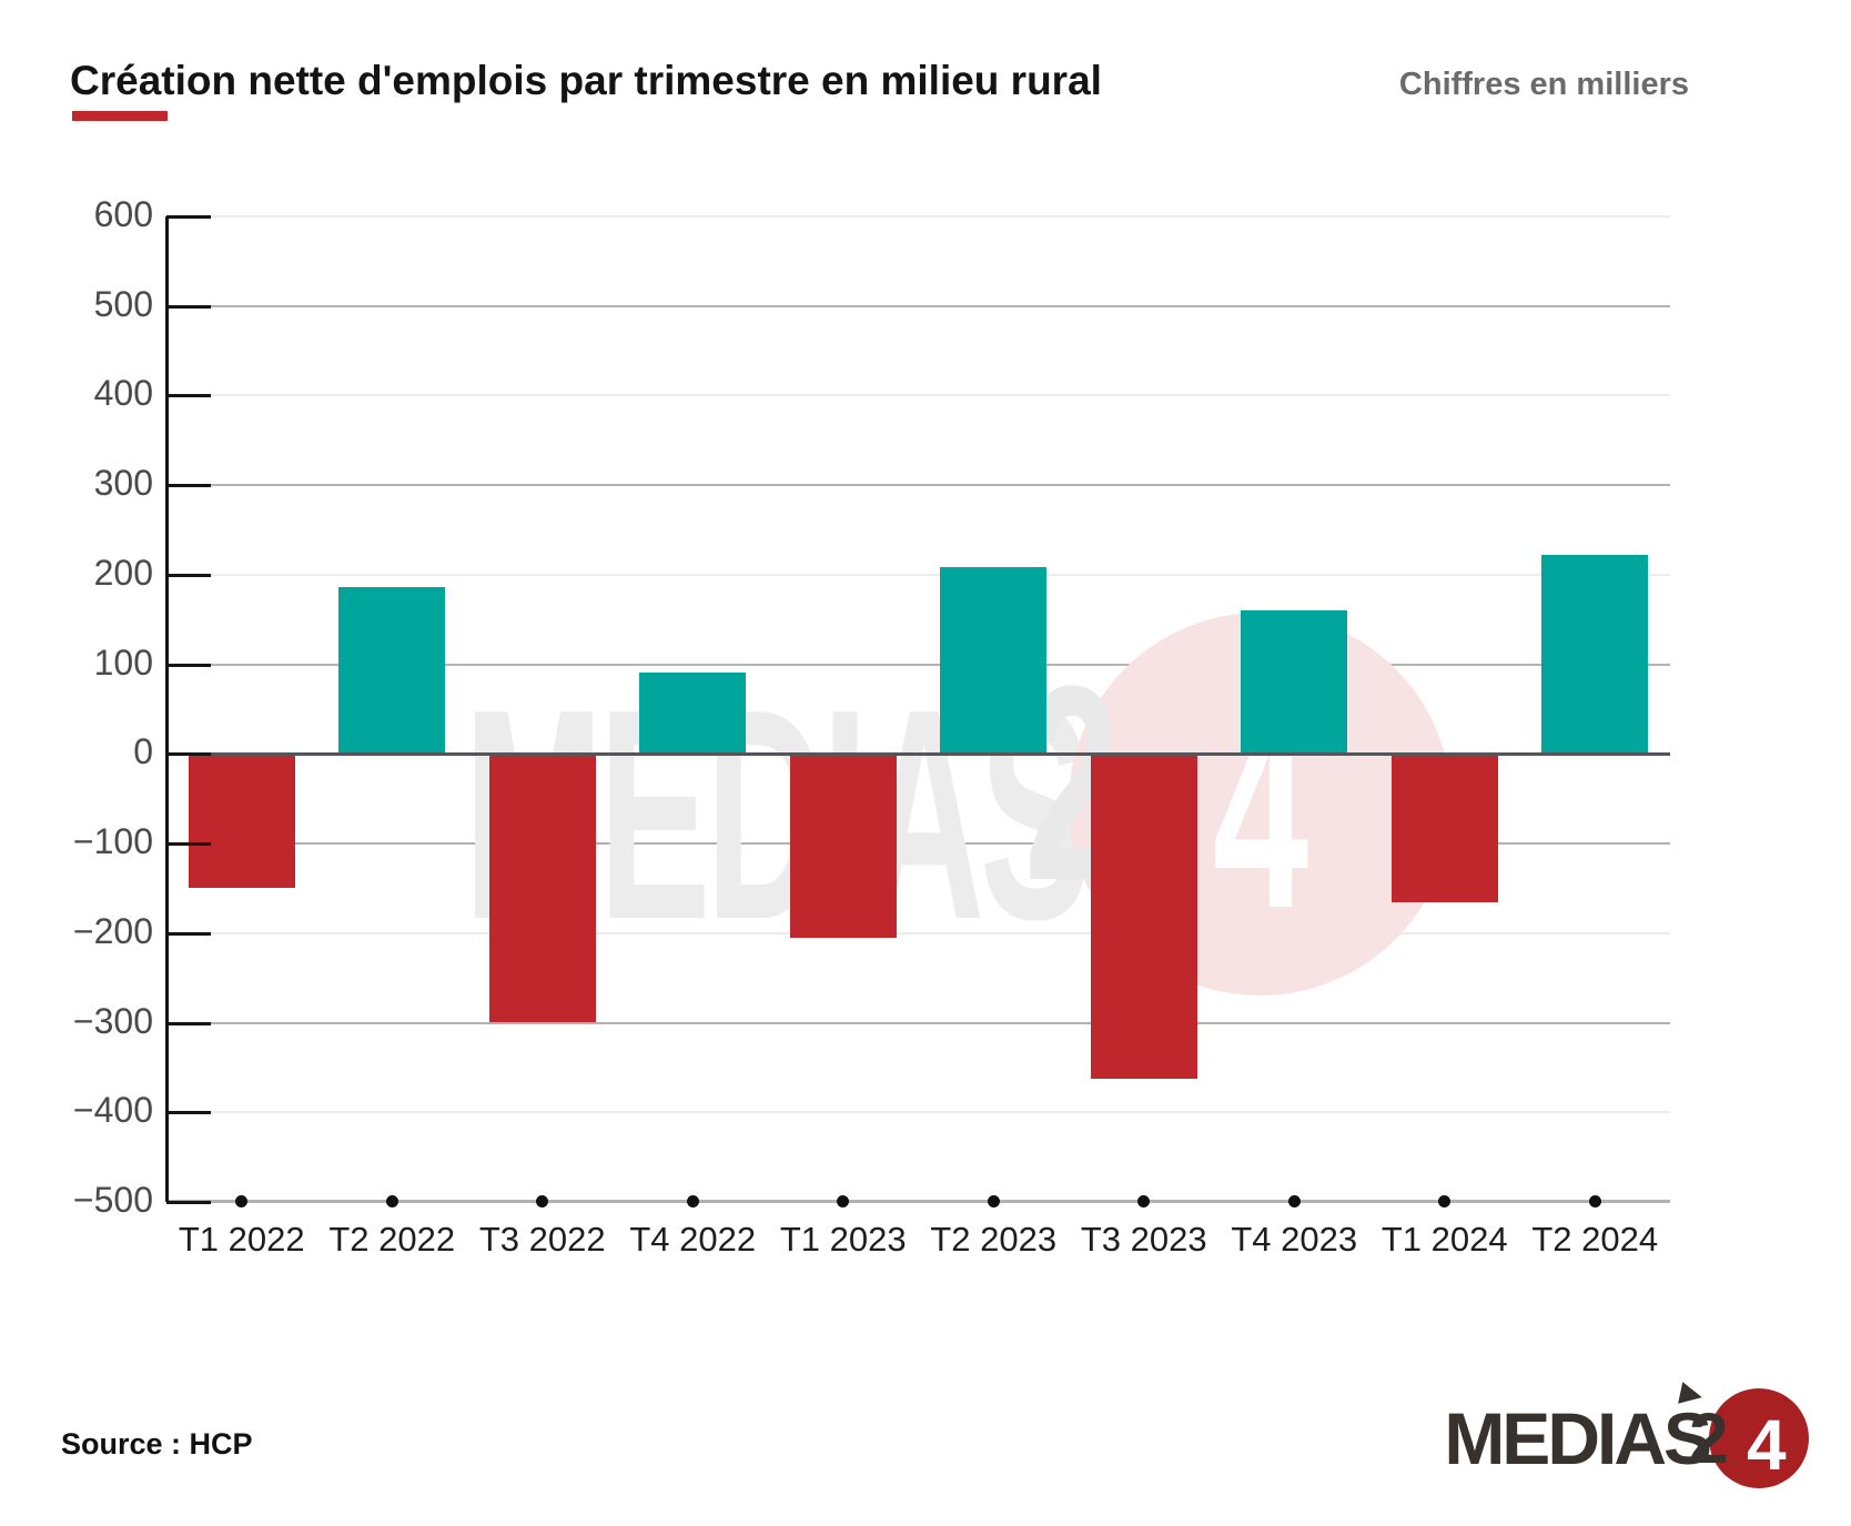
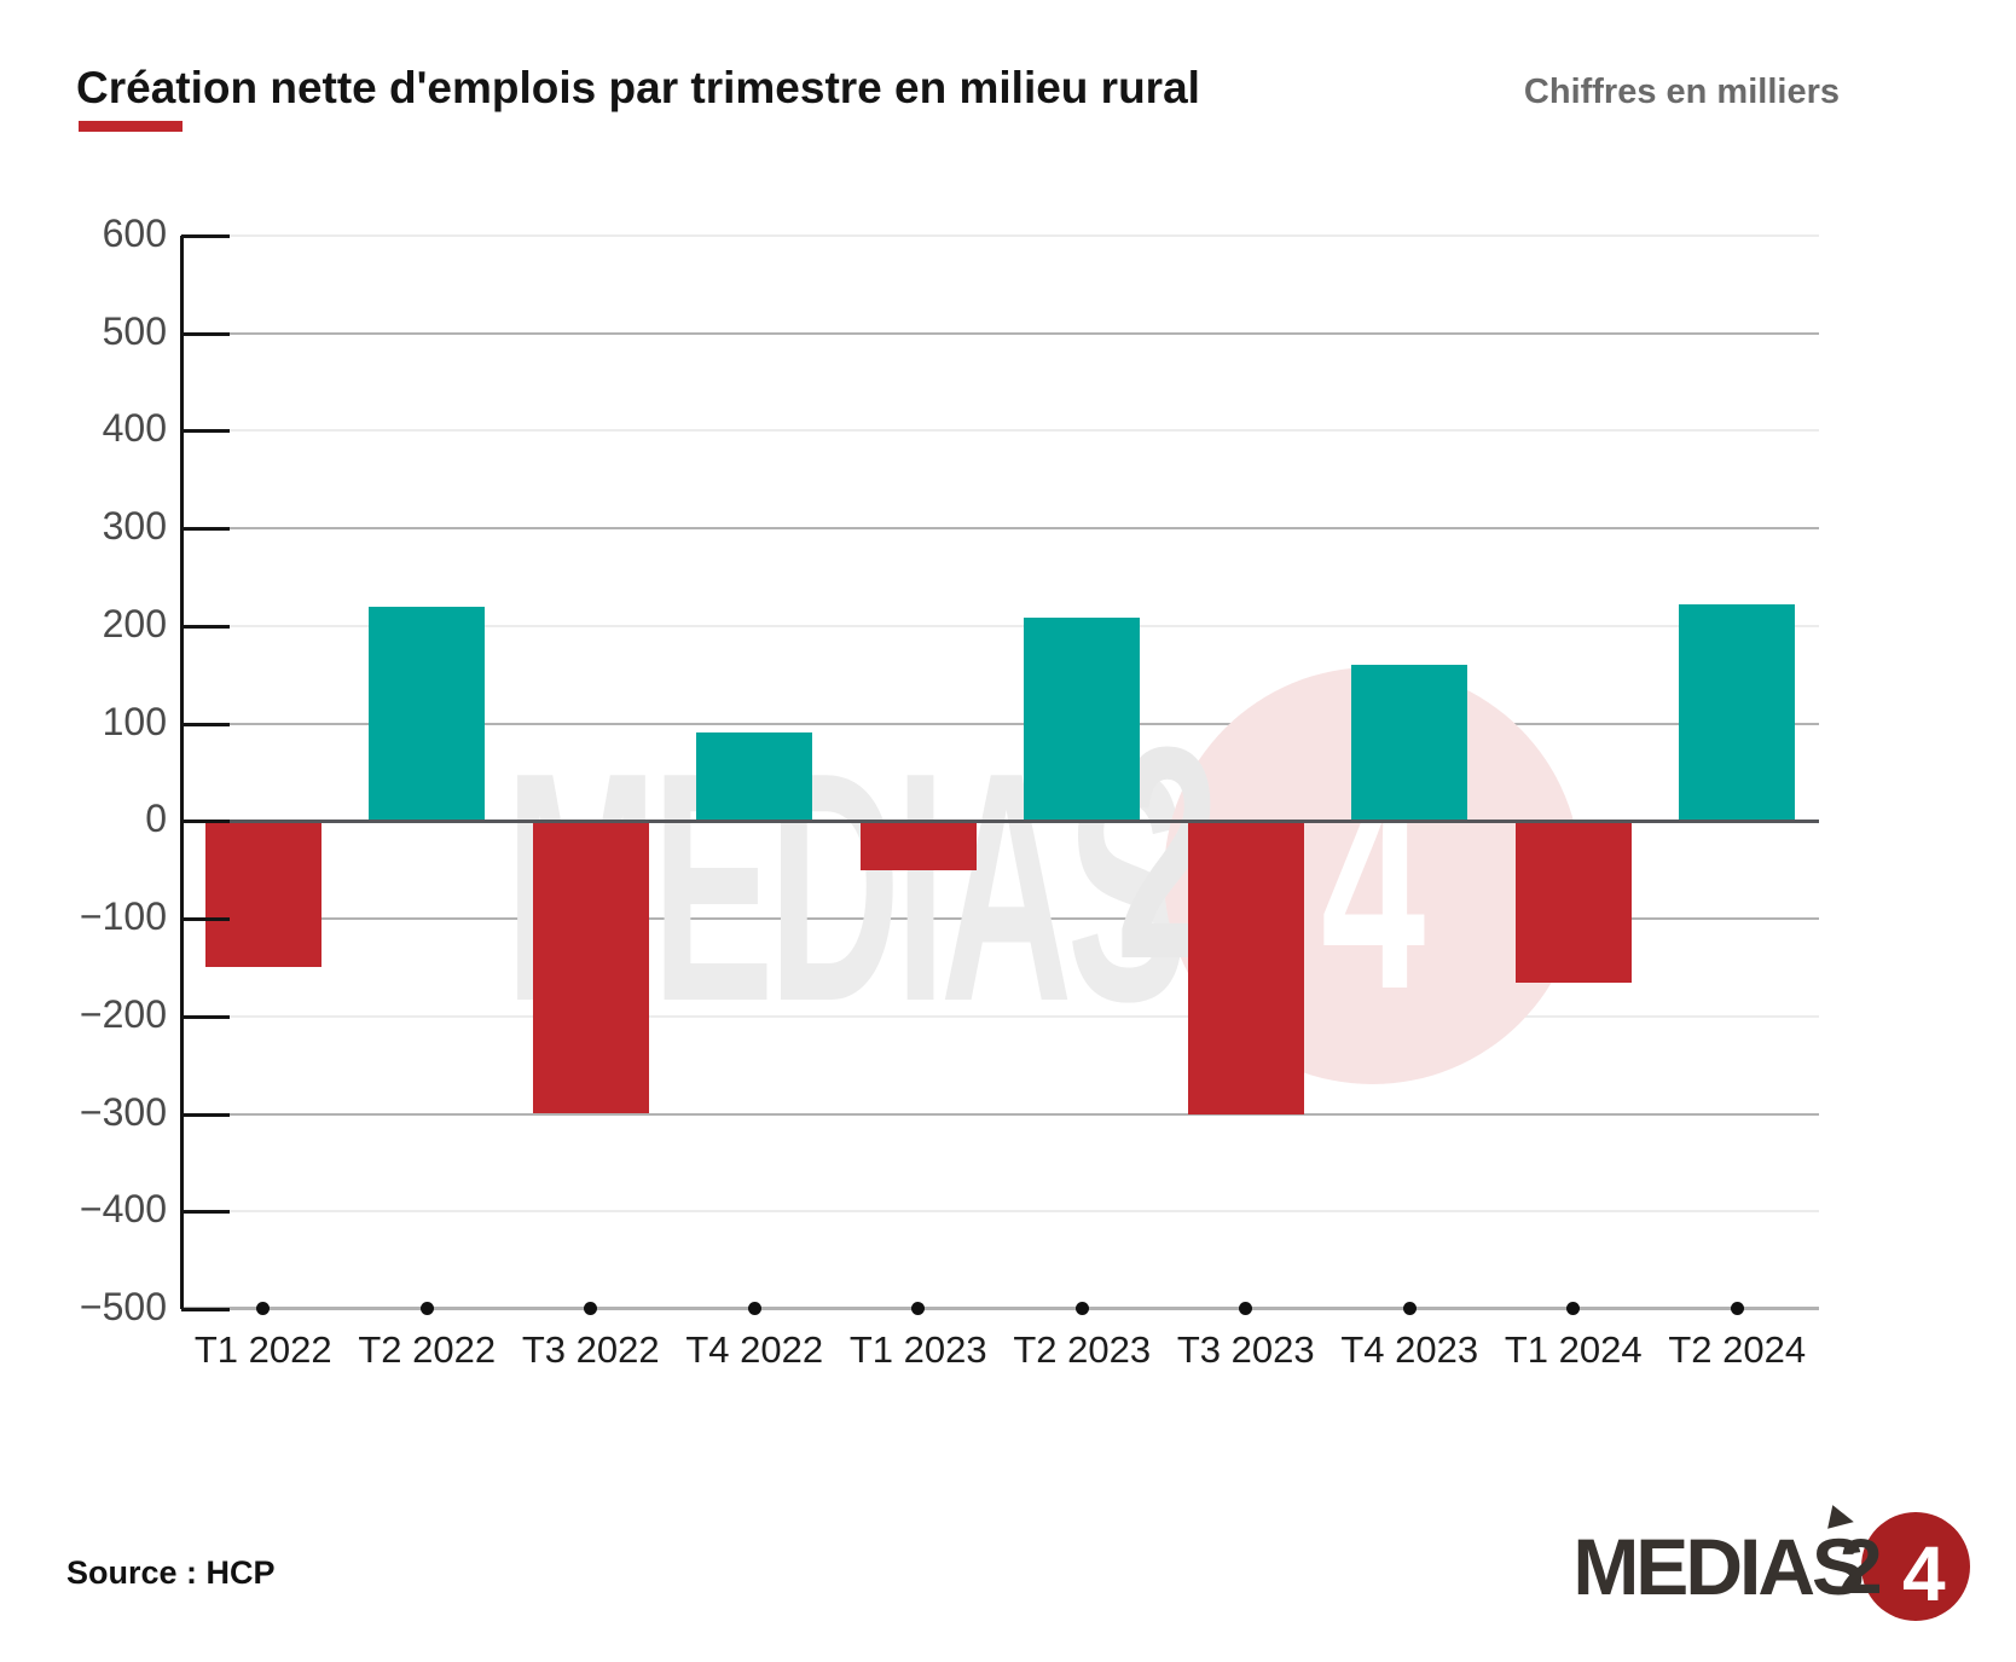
T2 2022: 190 -> 220
T1 2023: -200 -> -50
T3 2023: -360 -> -300
